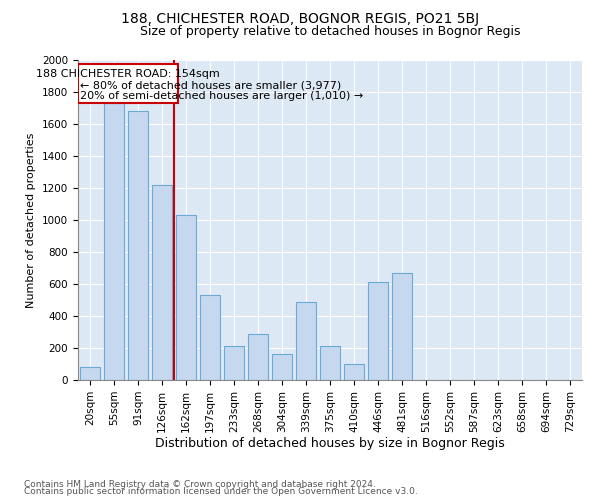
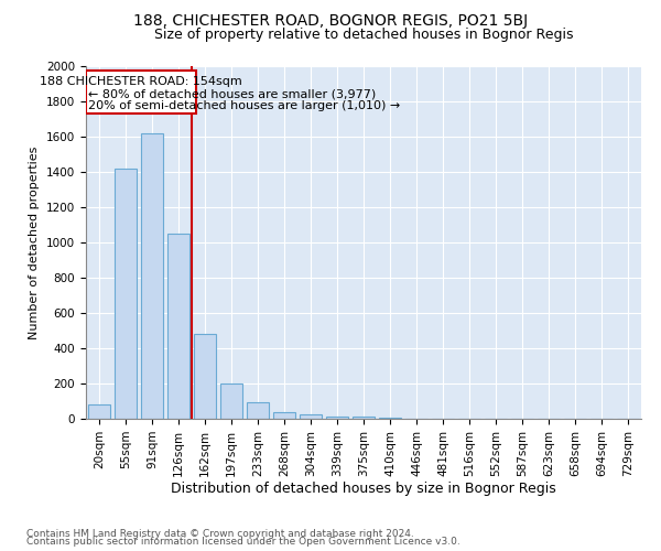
55sqm: 1730 -> 1420
91sqm: 1680 -> 1620
126sqm: 1220 -> 1050
162sqm: 1030 -> 480
197sqm: 530 -> 200
233sqm: 210 -> 100
268sqm: 290 -> 40
304sqm: 160 -> 20
339sqm: 490 -> 20
375sqm: 210 -> 10
410sqm: 100 -> 0
446sqm: 610 -> 0
481sqm: 670 -> 0
